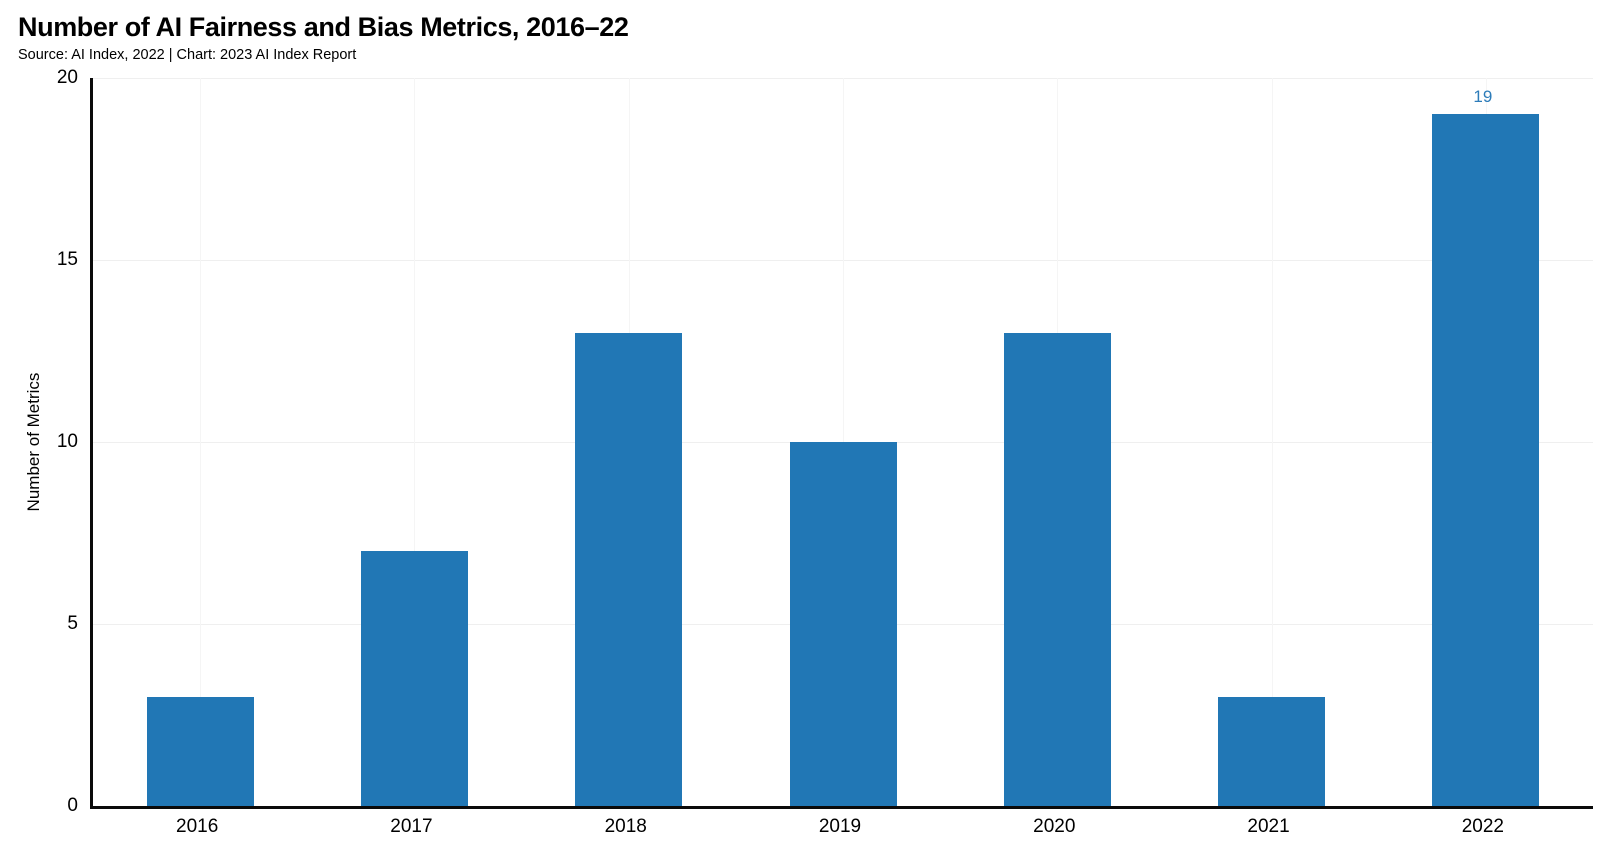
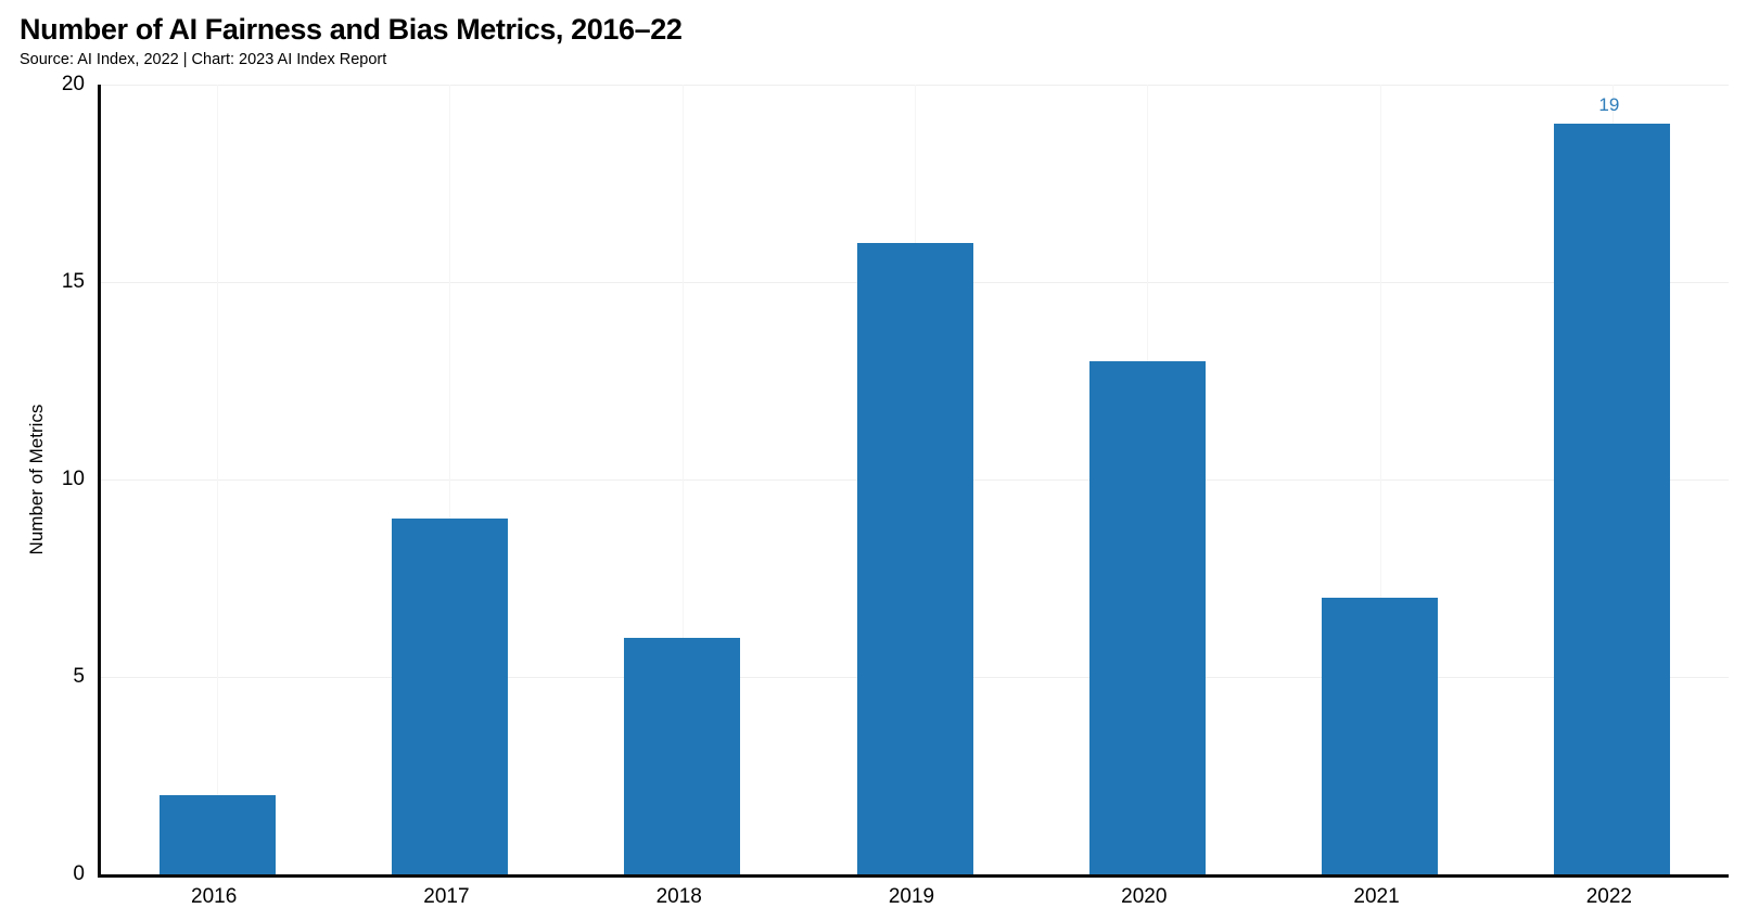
2016: 3 -> 2
2017: 7 -> 9
2018: 13 -> 6
2019: 10 -> 16
2021: 3 -> 7
